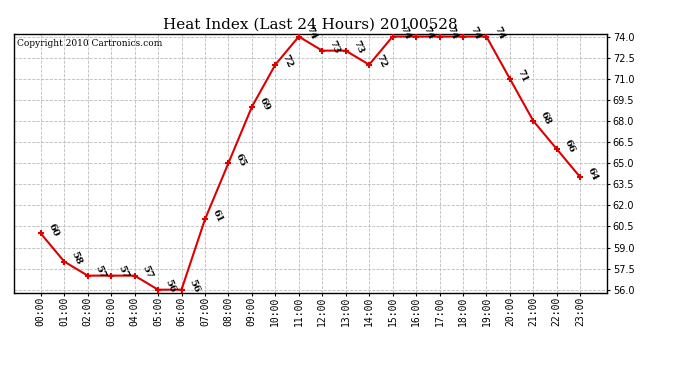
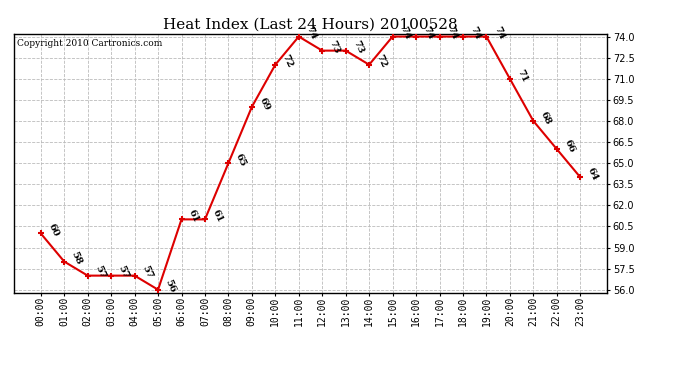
06:00: 56 -> 61
